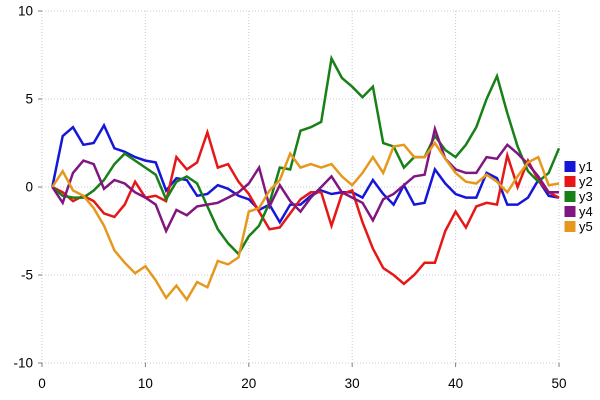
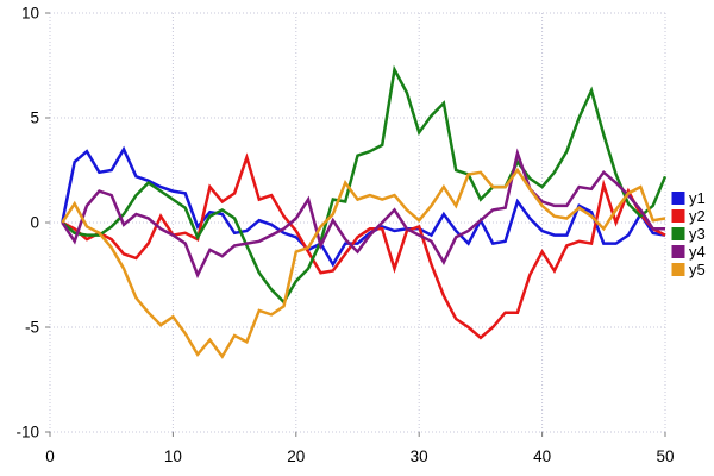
y3/30: 5.7 -> 4.3
